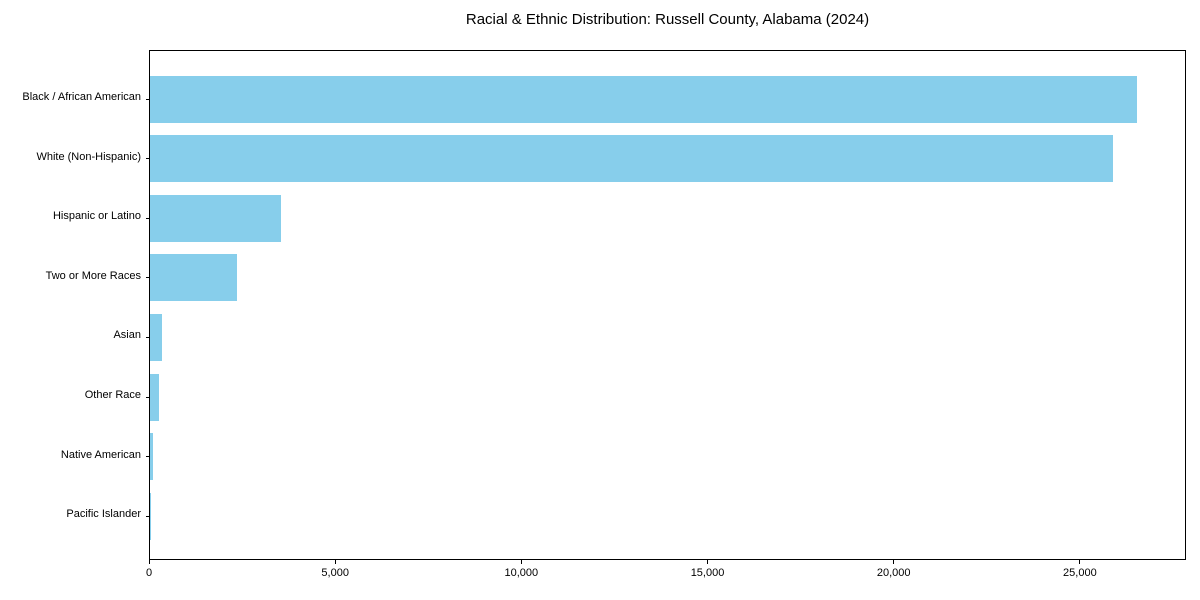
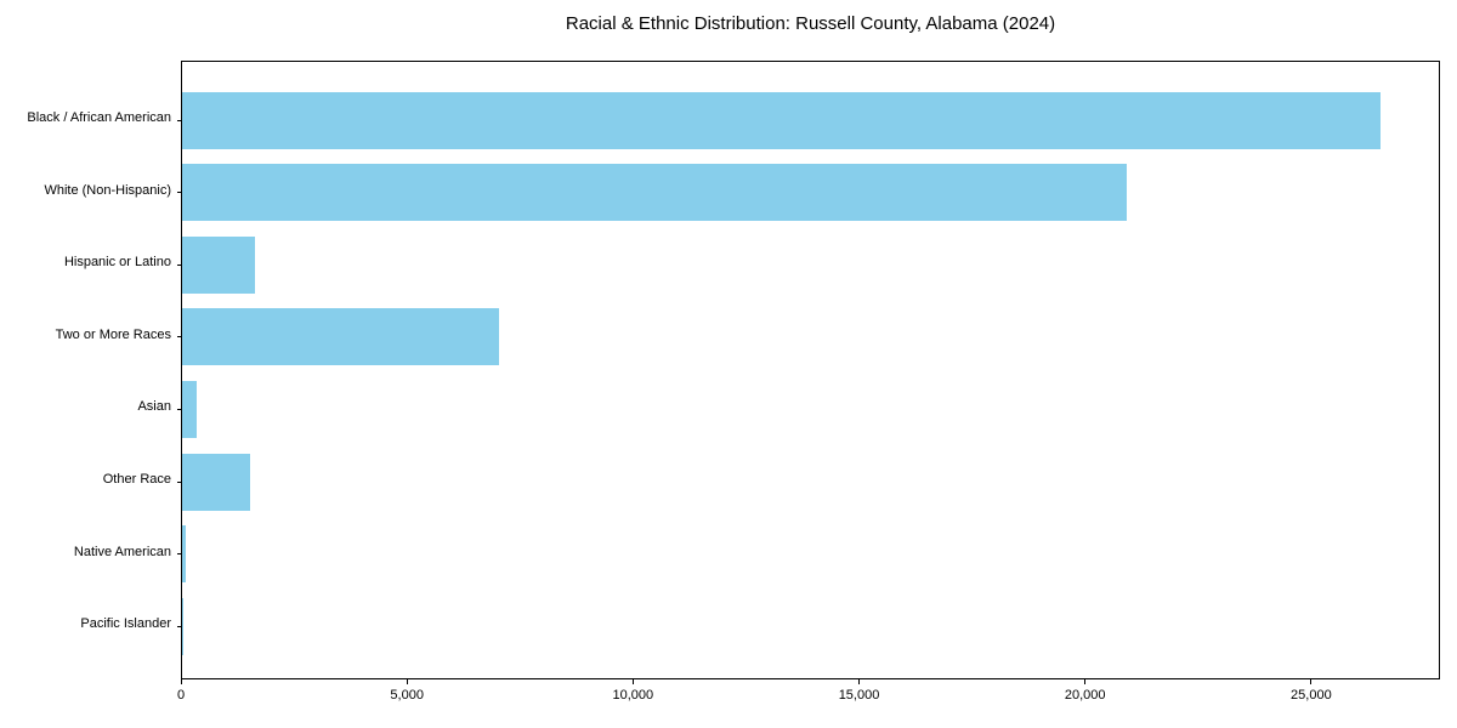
White (Non-Hispanic): 25900 -> 20900
Hispanic or Latino: 3500 -> 1600
Two or More Races: 2300 -> 7000
Other Race: 200 -> 1500
